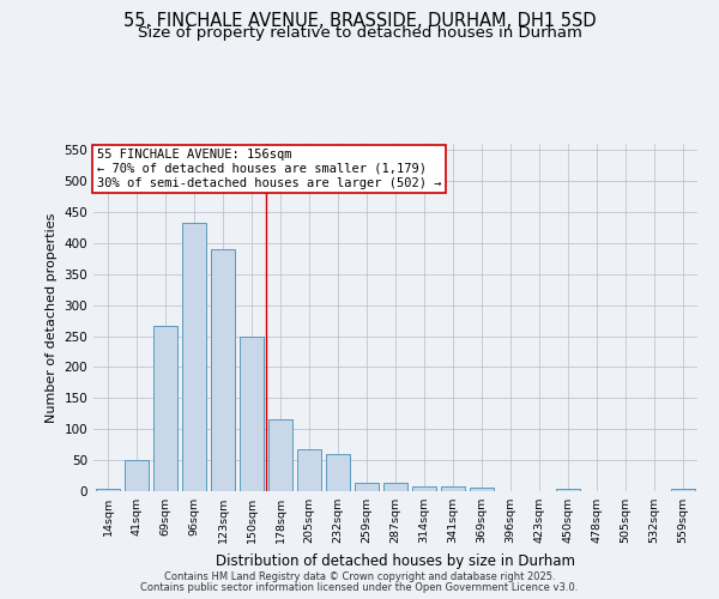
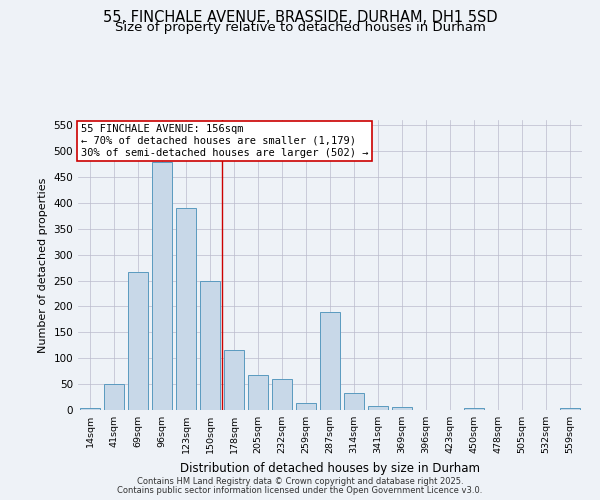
96sqm: 432 -> 478
287sqm: 14 -> 190
314sqm: 8 -> 32
